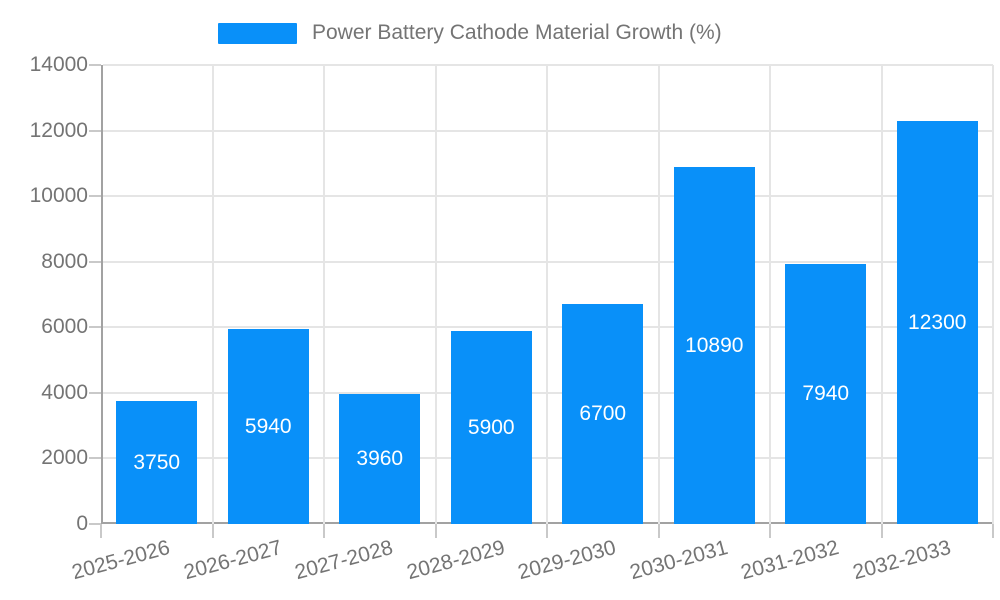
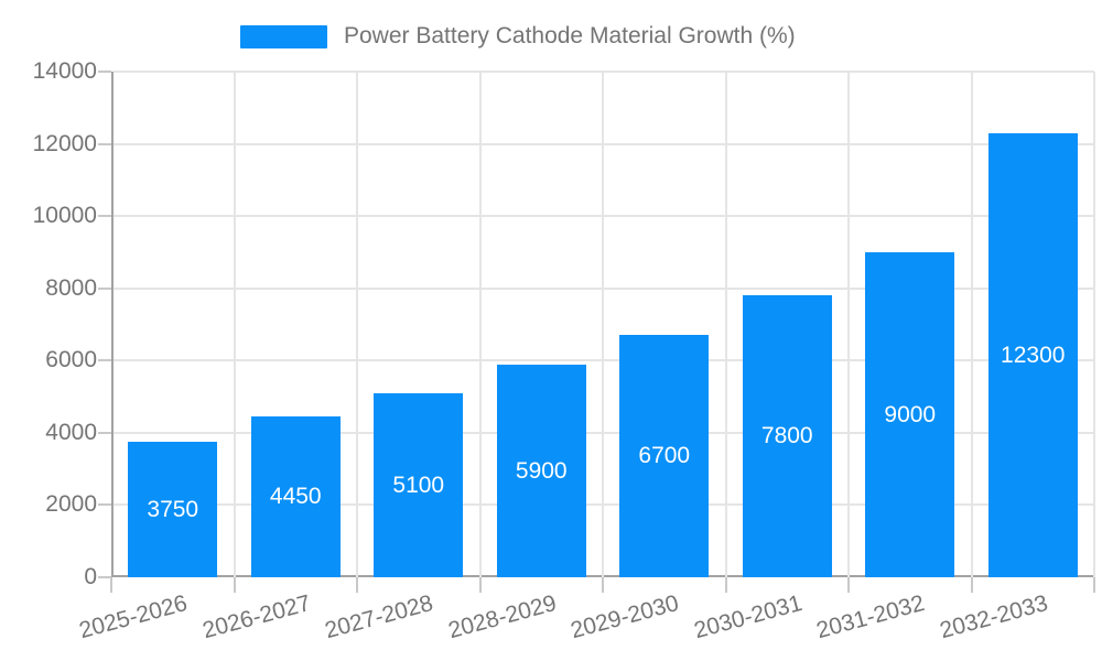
2026-2027: 5940 -> 4450
2027-2028: 3960 -> 5100
2030-2031: 10890 -> 7800
2031-2032: 7940 -> 9000
